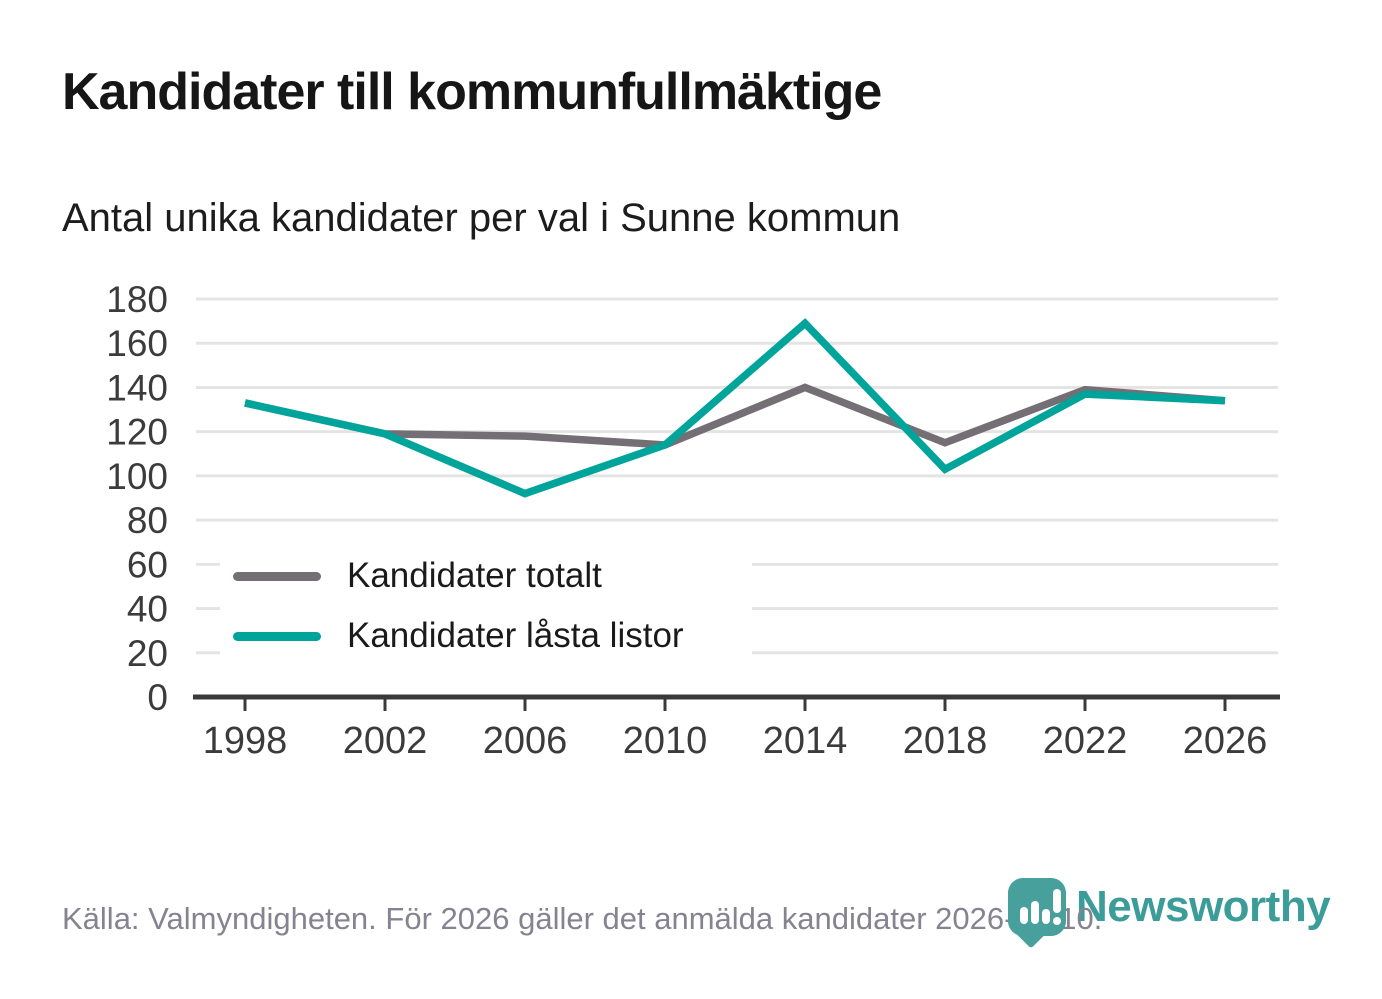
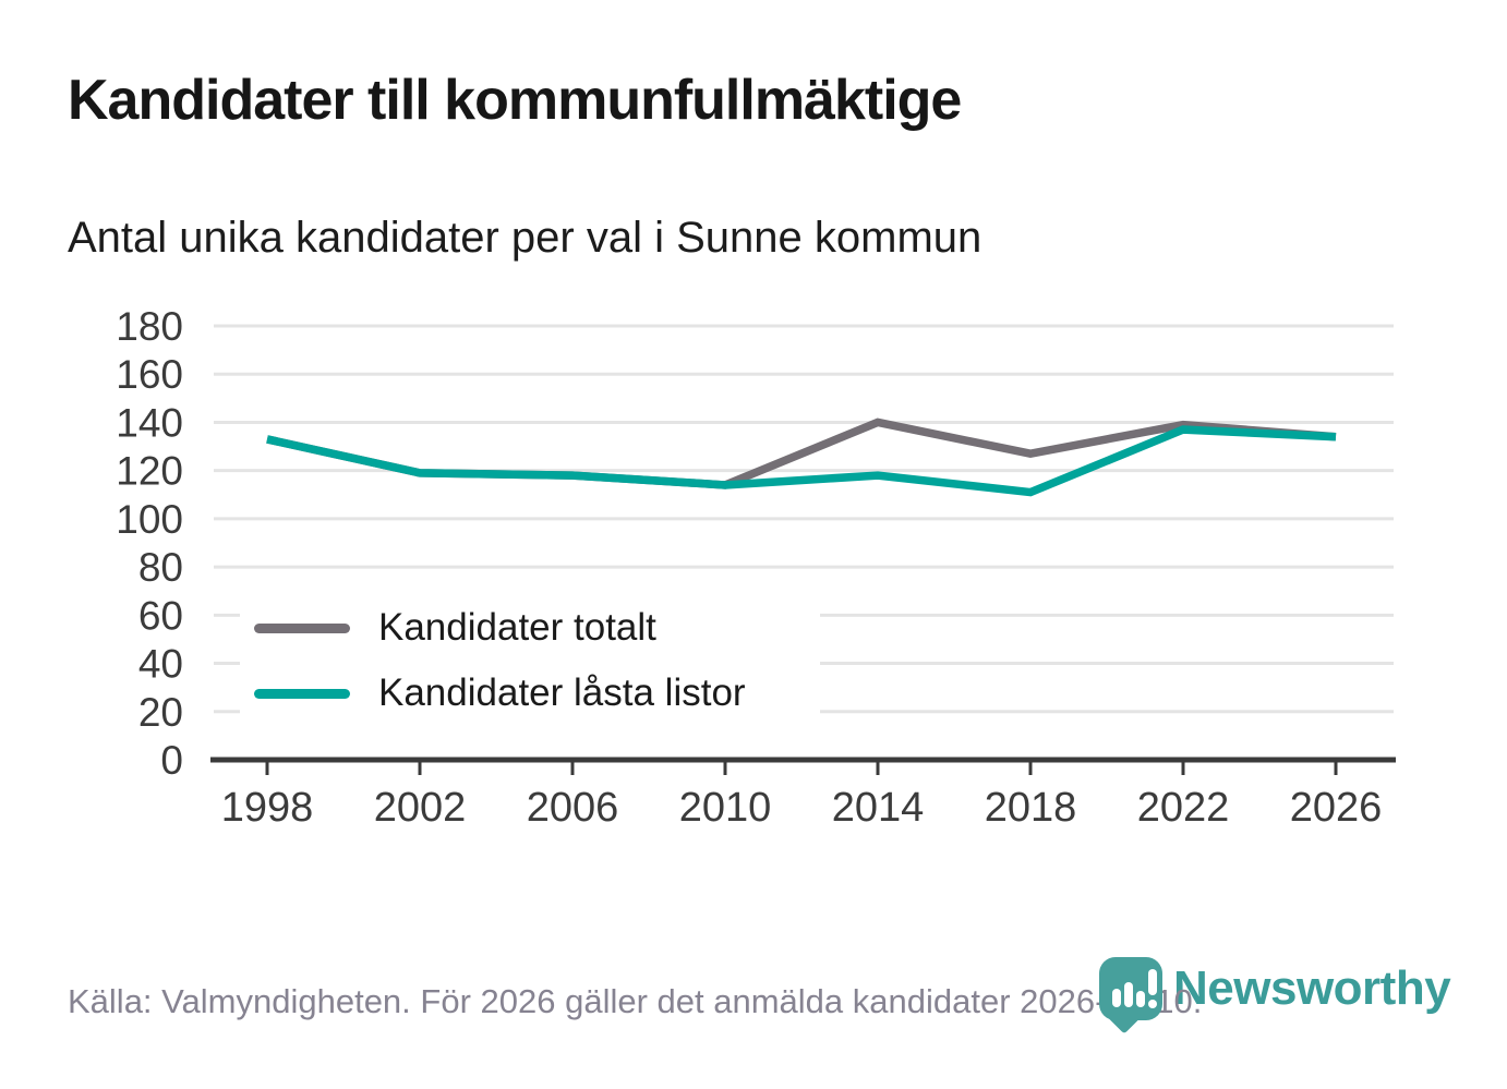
Kandidater låsta listor/2006: 92 -> 118
Kandidater låsta listor/2014: 169 -> 118
Kandidater totalt/2018: 115 -> 127
Kandidater låsta listor/2018: 103 -> 111
